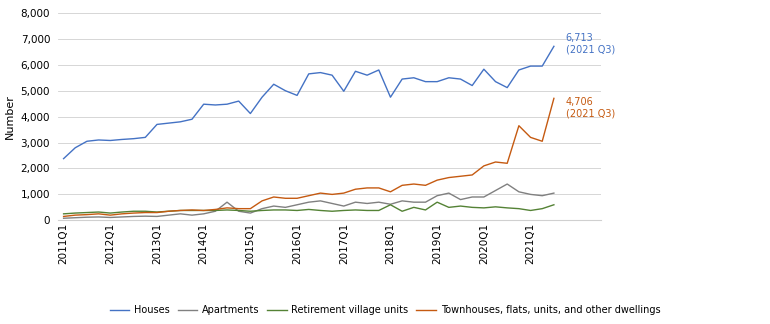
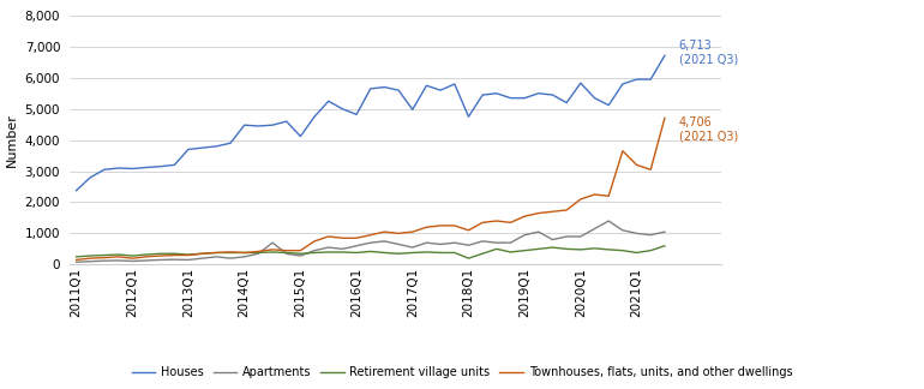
Retirement village units/2018Q1: 600 -> 200
Retirement village units/2019Q1: 700 -> 450
